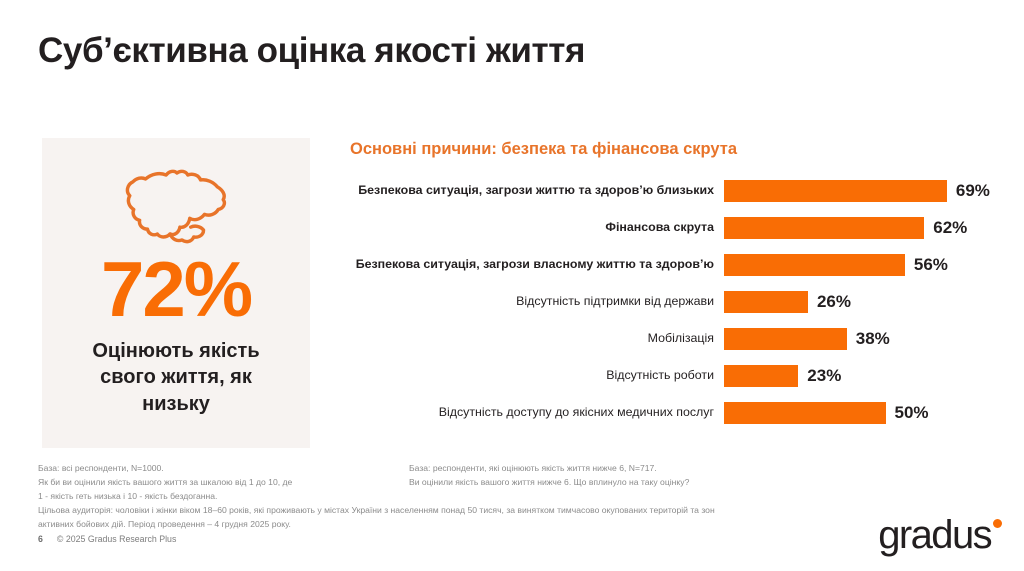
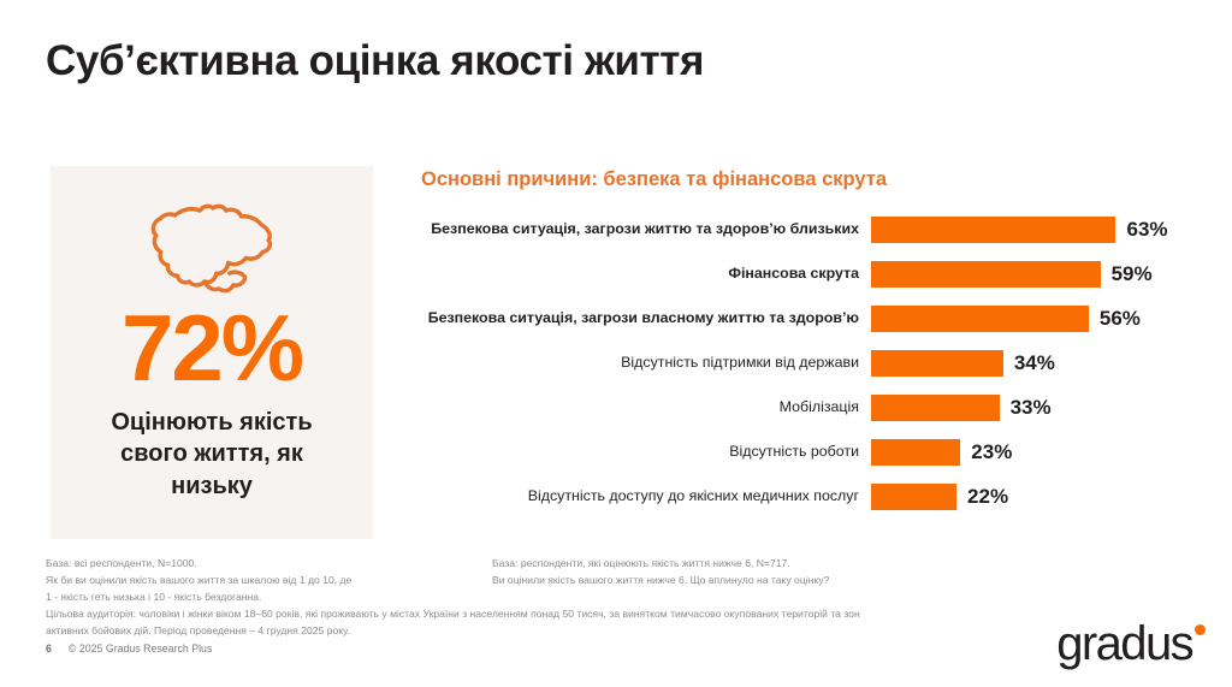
Безпекова ситуація, загрози життю та здоров’ю близьких: 69% -> 63%
Фінансова скрута: 62% -> 59%
Відсутність підтримки від держави: 26% -> 34%
Мобілізація: 38% -> 33%
Відсутність доступу до якісних медичних послуг: 50% -> 22%
